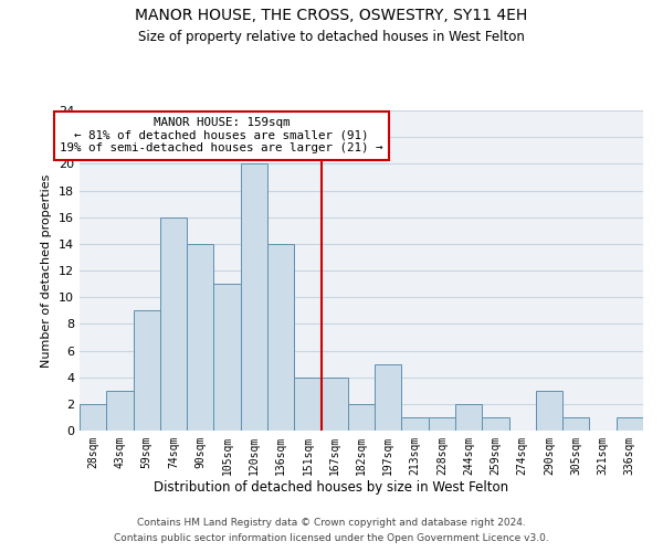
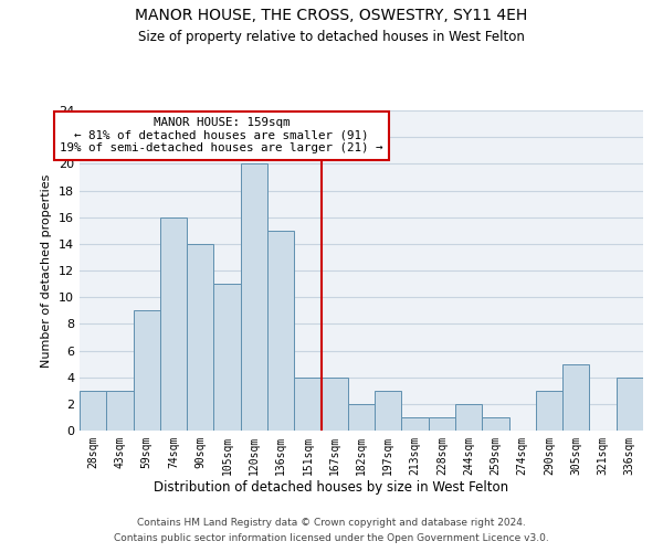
28sqm: 2 -> 3
136sqm: 14 -> 15
197sqm: 5 -> 3
305sqm: 1 -> 5
336sqm: 1 -> 4
